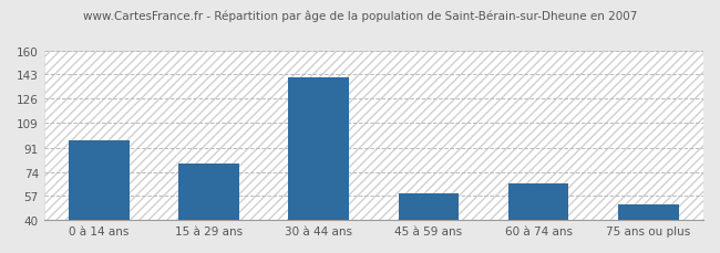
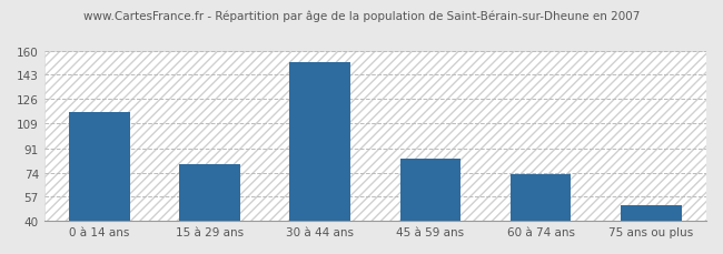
0 à 14 ans: 96 -> 117
30 à 44 ans: 141 -> 152
45 à 59 ans: 59 -> 84
60 à 74 ans: 66 -> 73
